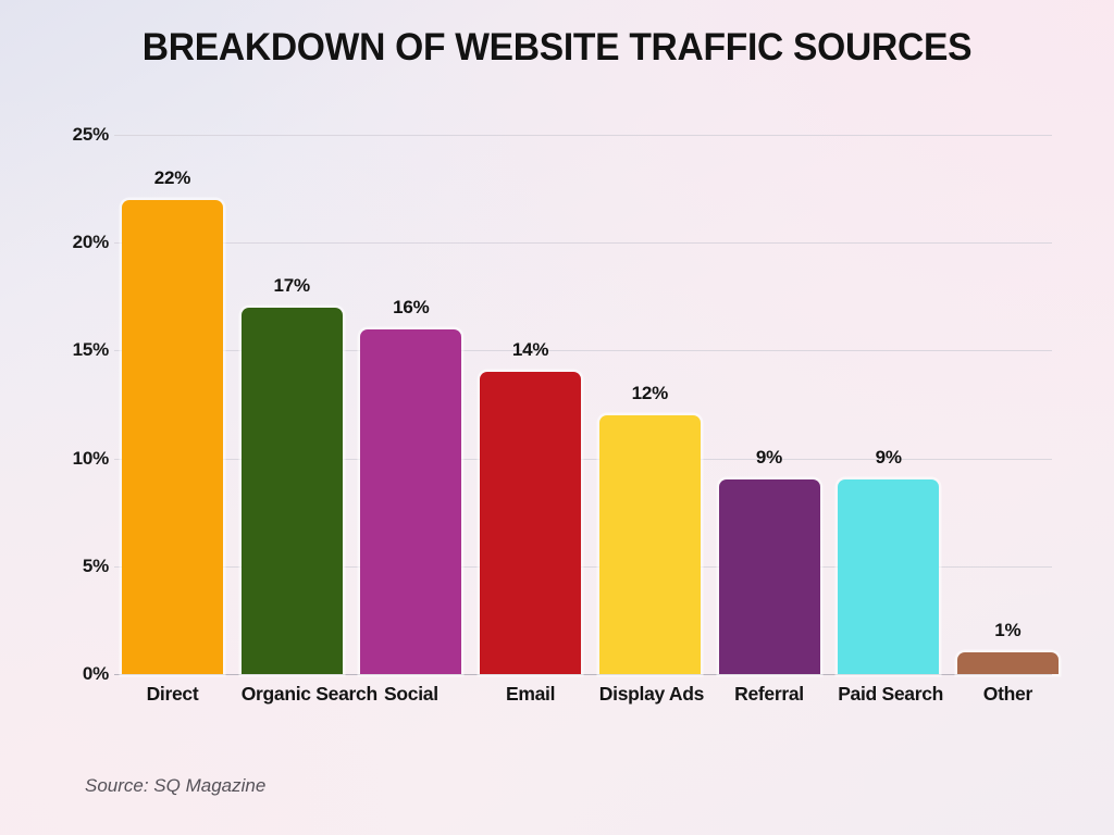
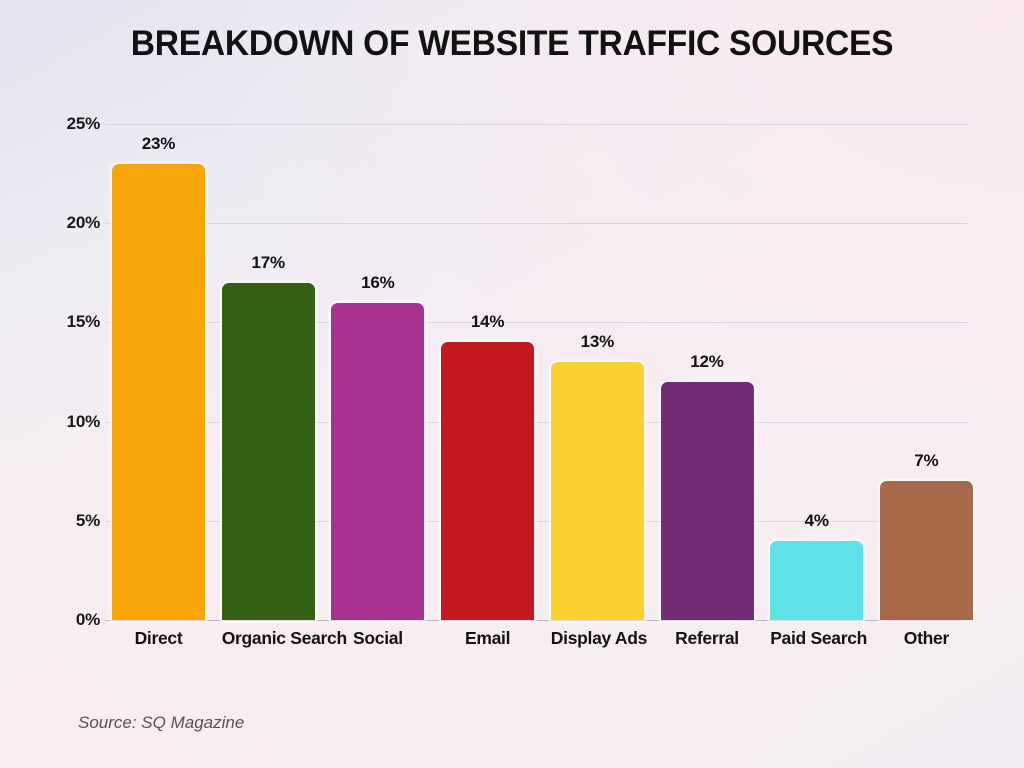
Direct: 22% -> 23%
Display Ads: 12% -> 13%
Referral: 9% -> 12%
Paid Search: 9% -> 4%
Other: 1% -> 7%
